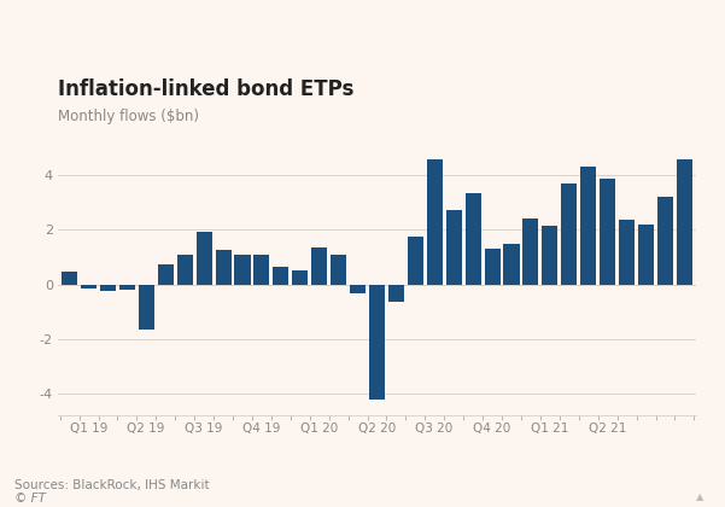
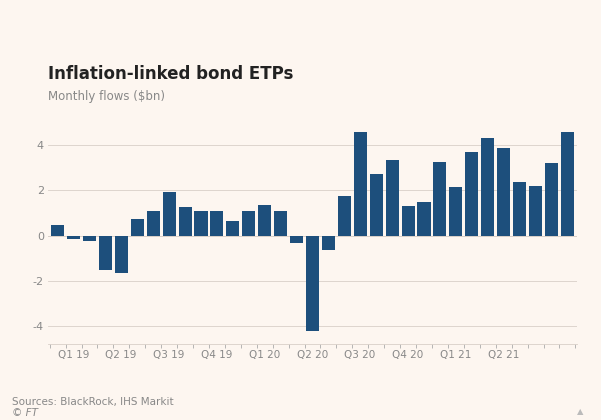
Q2 19: -0.20 -> -1.50
Q1 20: 0.50 -> 1.10
Q1 21: 2.40 -> 3.25
